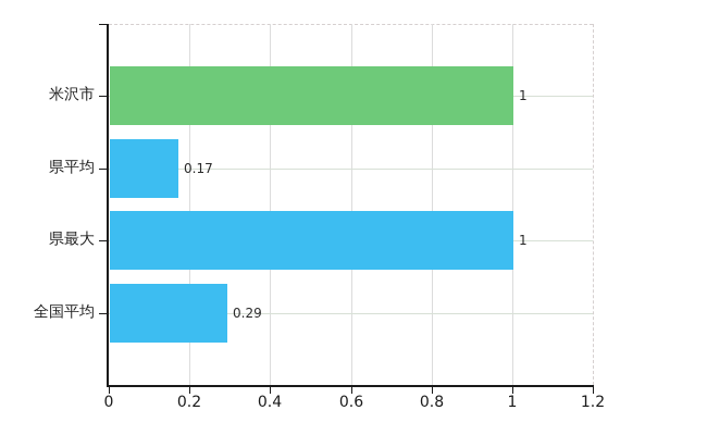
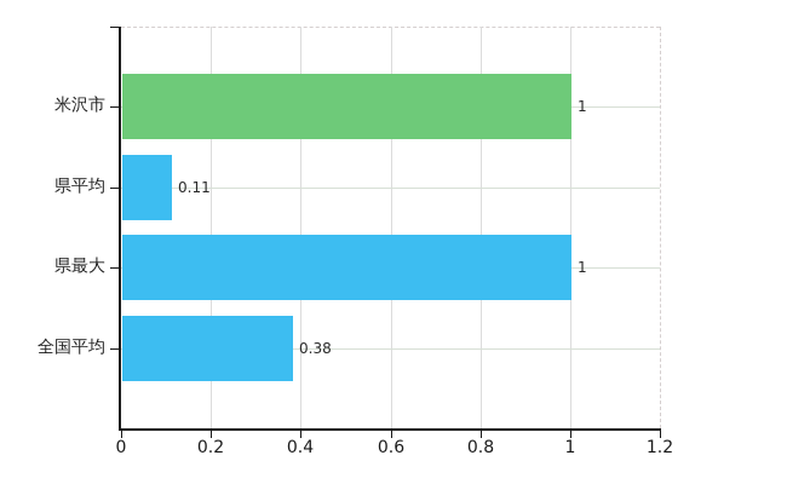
県平均: 0.17 -> 0.11
全国平均: 0.29 -> 0.38
